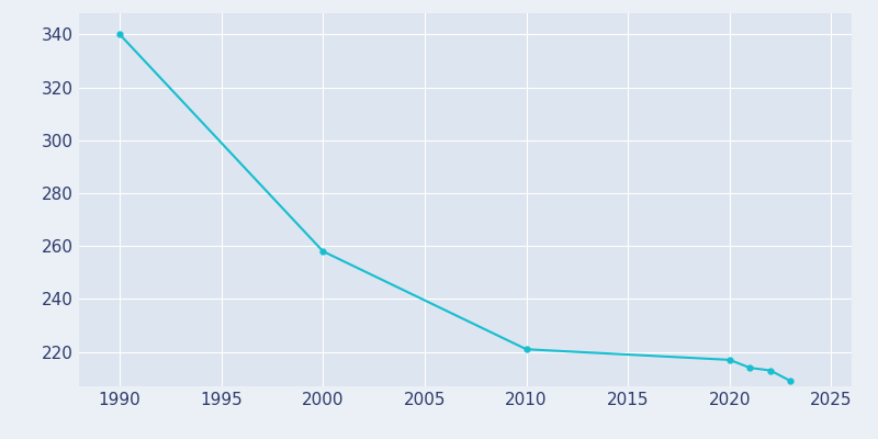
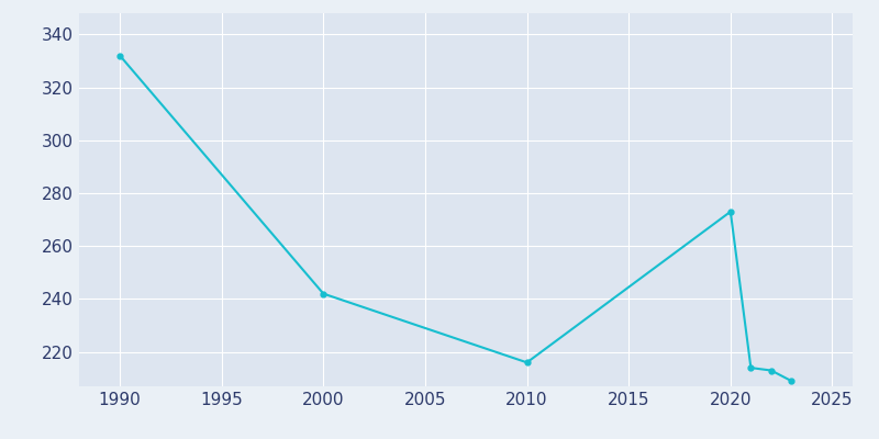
1990: 340 -> 332
2000: 258 -> 242
2010: 221 -> 216
2020: 217 -> 273
